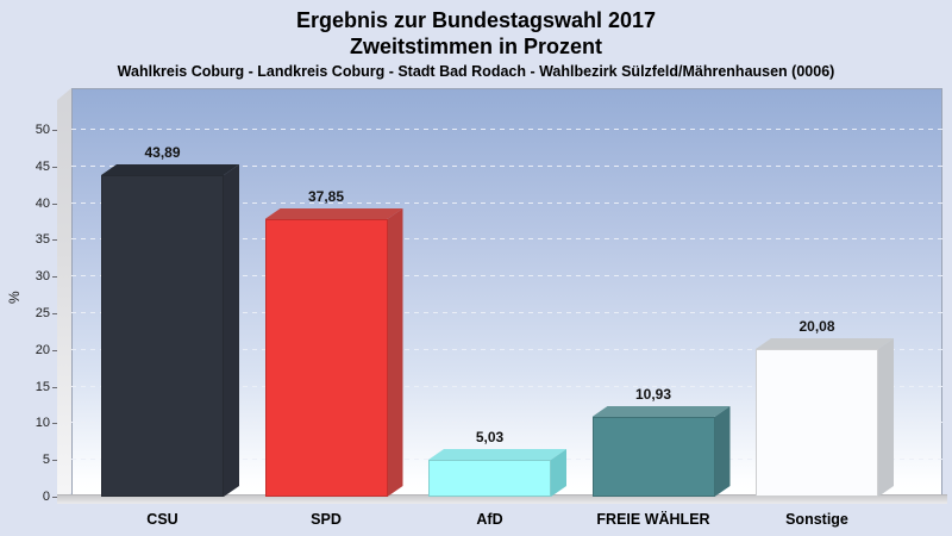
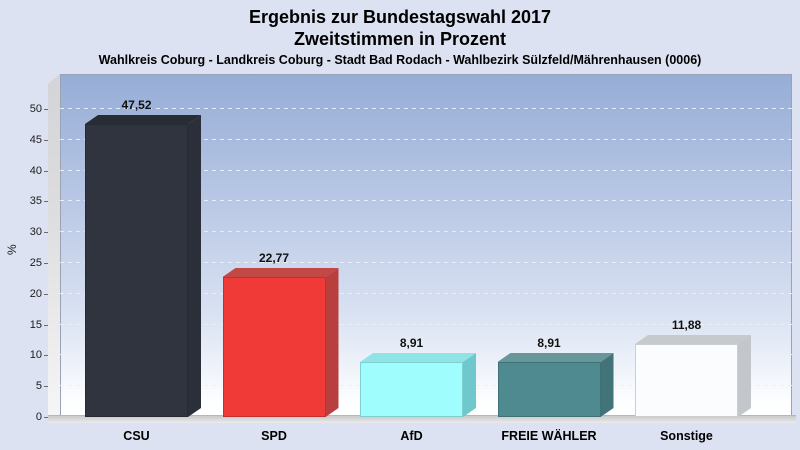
CSU: 43,89 -> 47,52
SPD: 37,85 -> 22,77
AfD: 5,03 -> 8,91
FREIE WÄHLER: 10,93 -> 8,91
Sonstige: 20,08 -> 11,88
